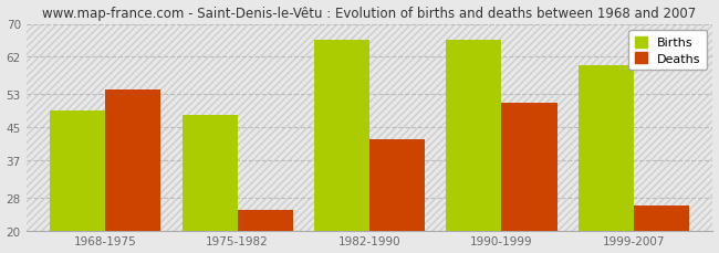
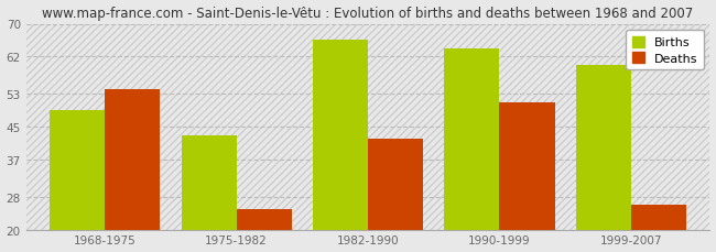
Births/1975-1982: 48 -> 43
Births/1990-1999: 66 -> 64
